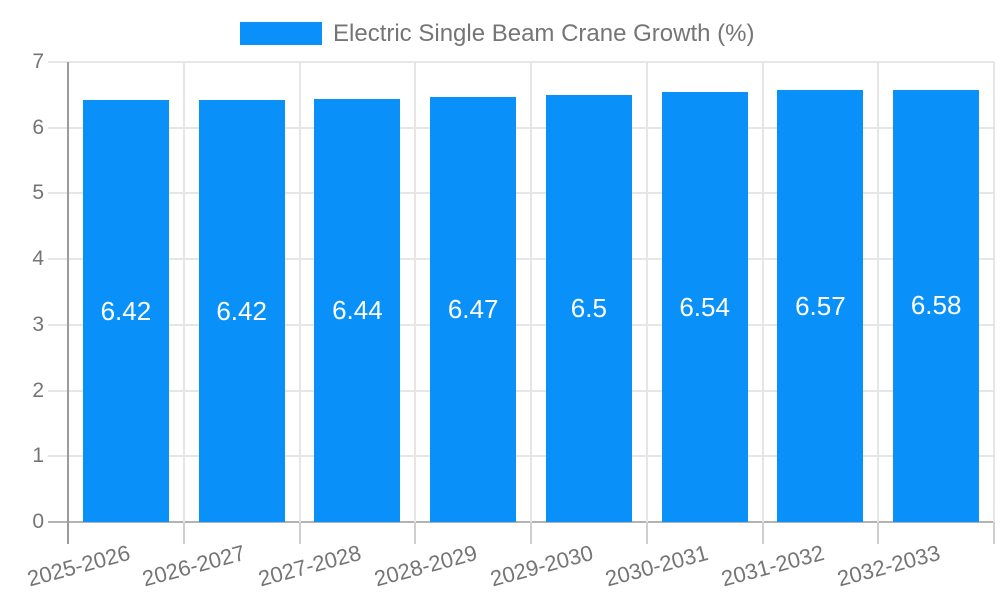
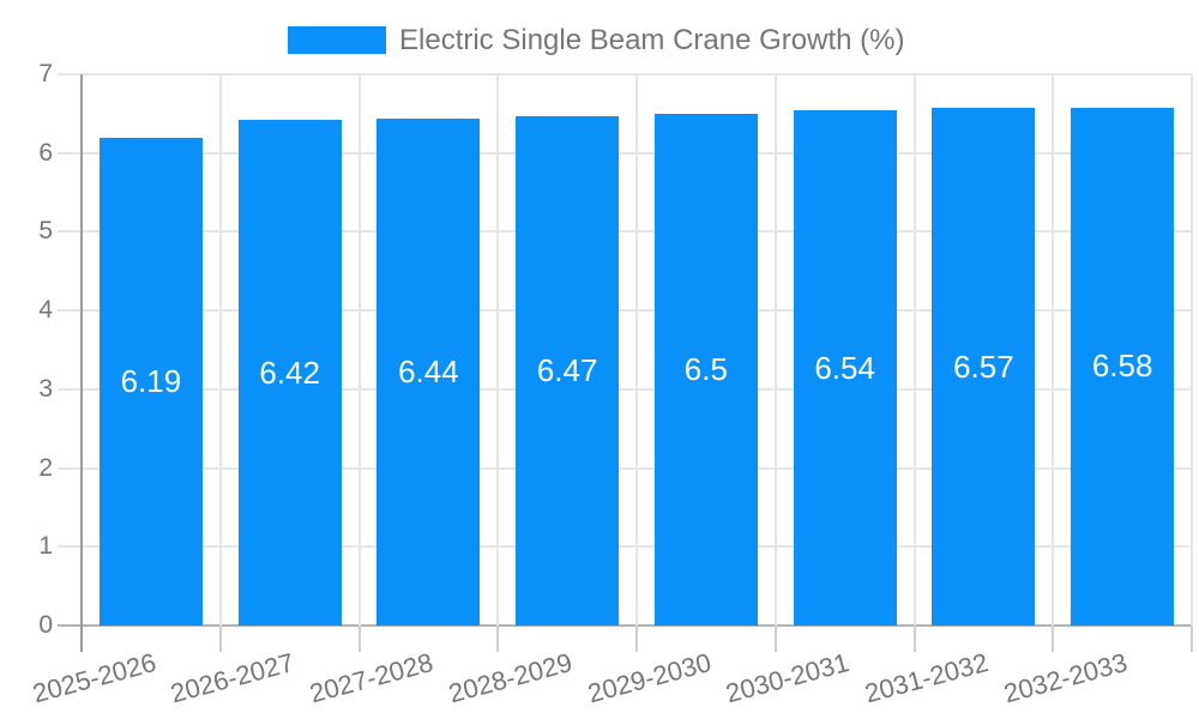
2025-2026: 6.42 -> 6.19
